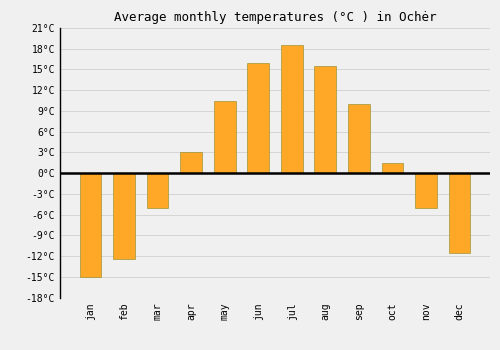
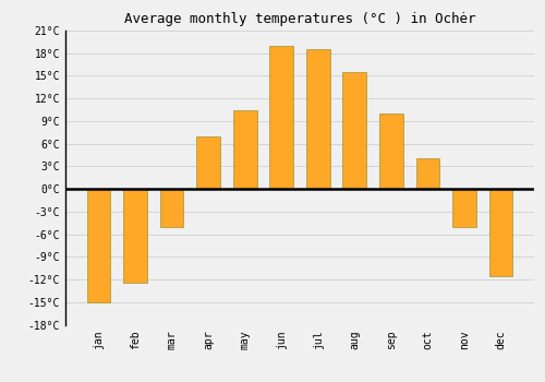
apr: 3.0°C -> 7.0°C
jun: 16.0°C -> 19.0°C
oct: 1.5°C -> 4.0°C
